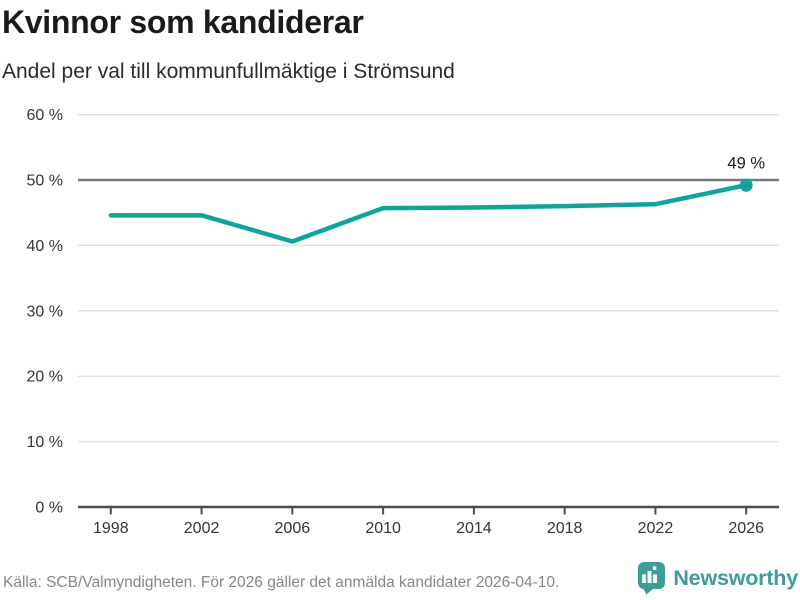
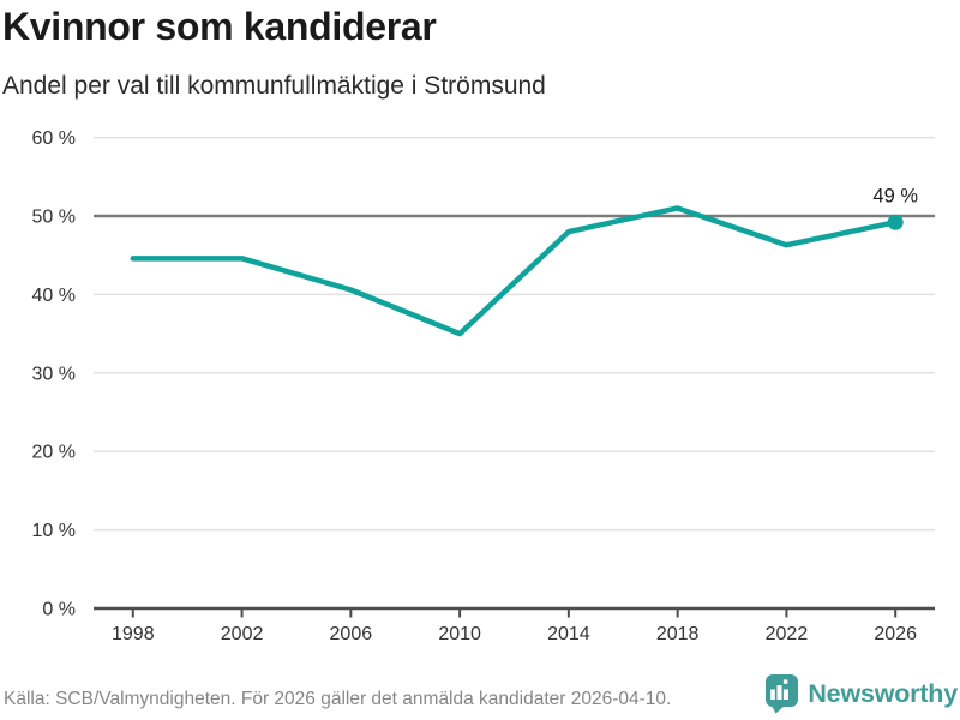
2010: 46% -> 35%
2014: 46% -> 48%
2018: 46% -> 51%
